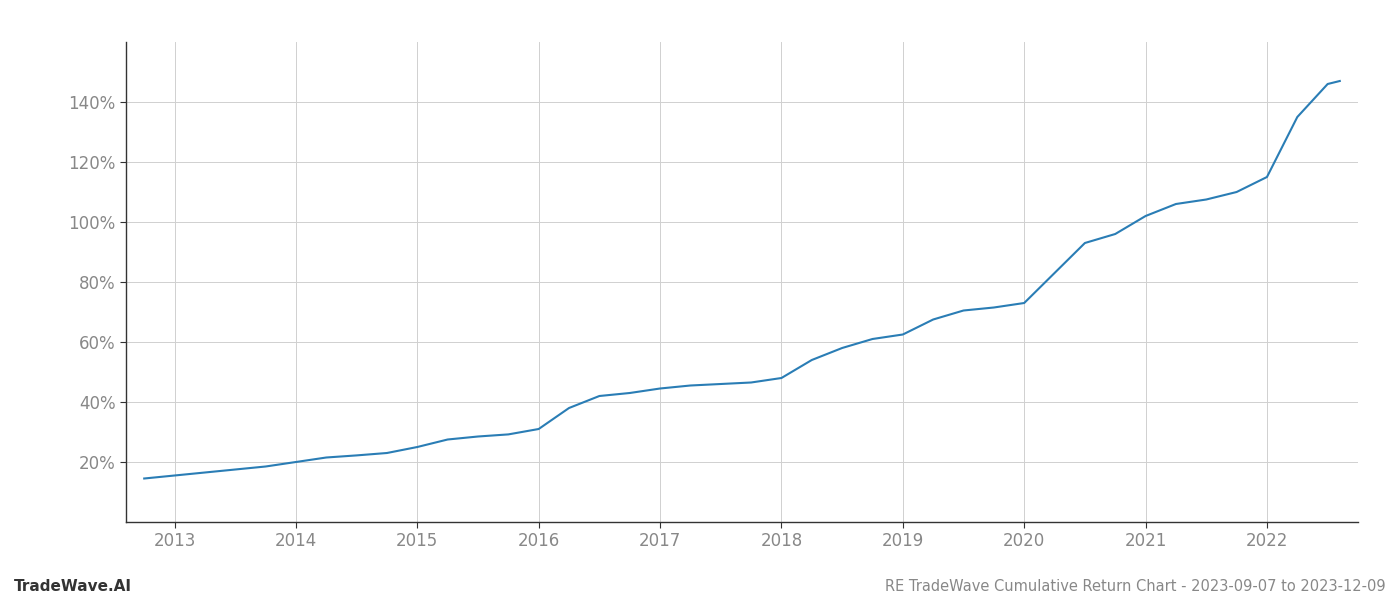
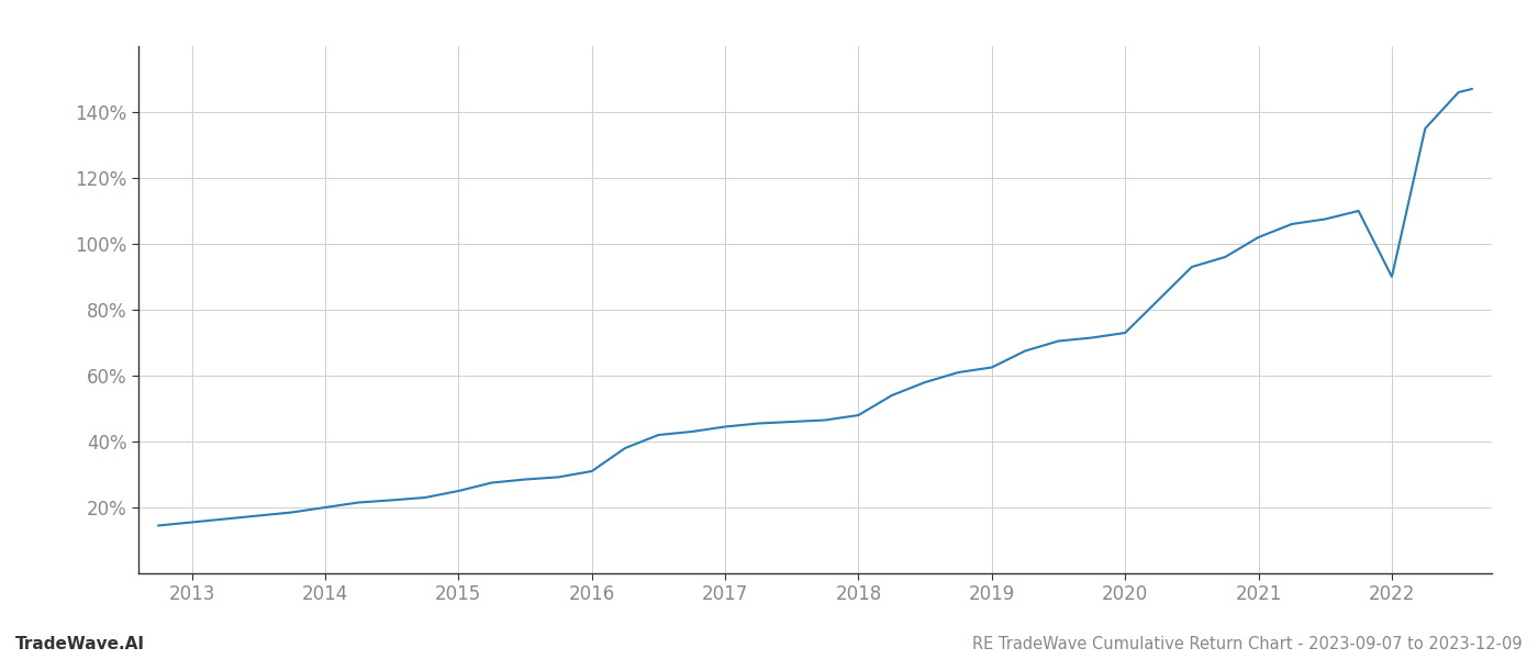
2022: 115.0% -> 90.0%
